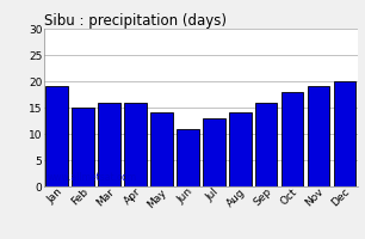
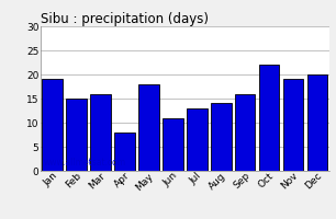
Apr: 16 -> 8
May: 14 -> 18
Oct: 18 -> 22
